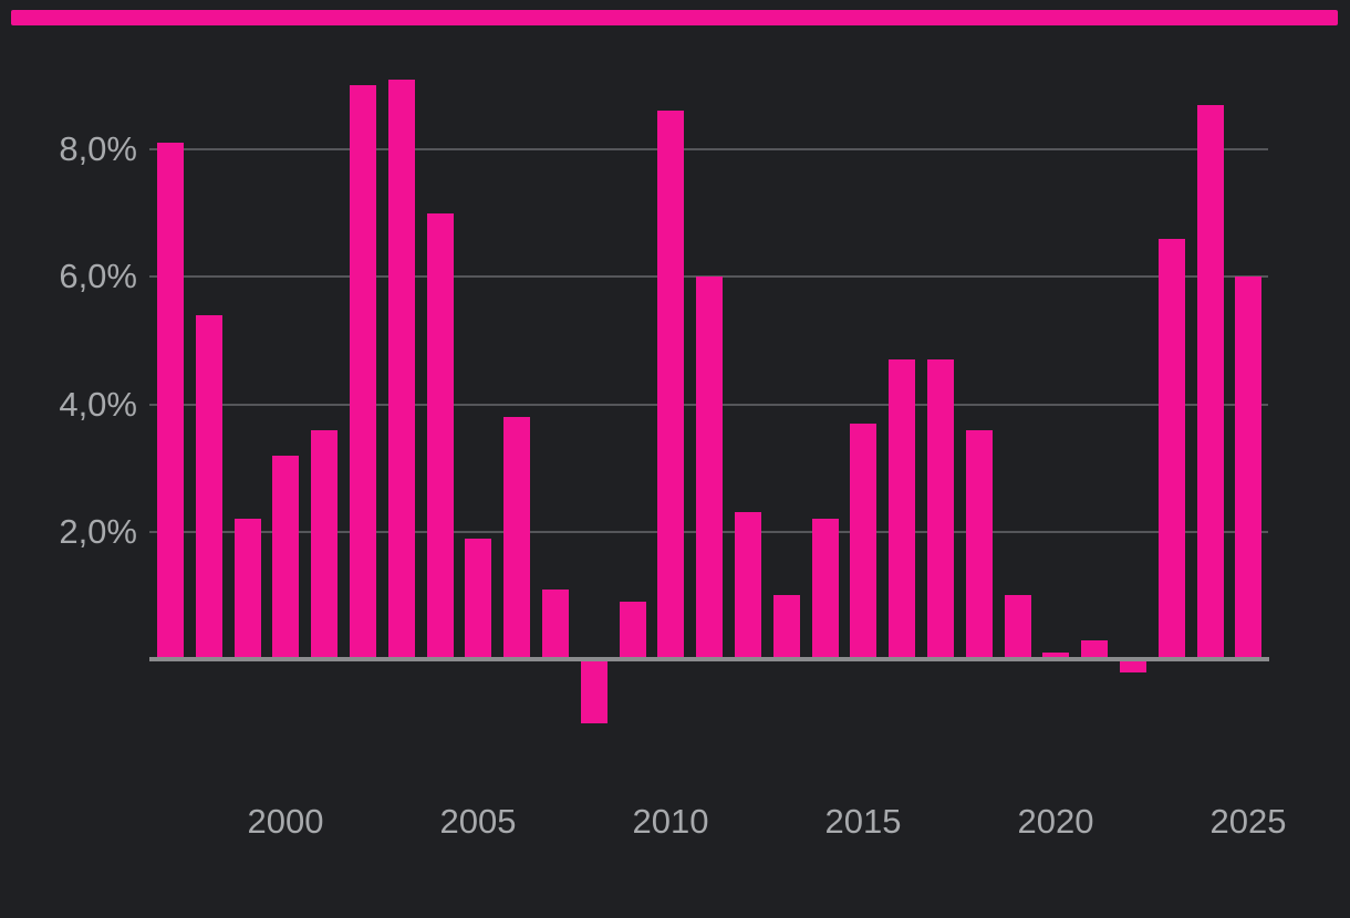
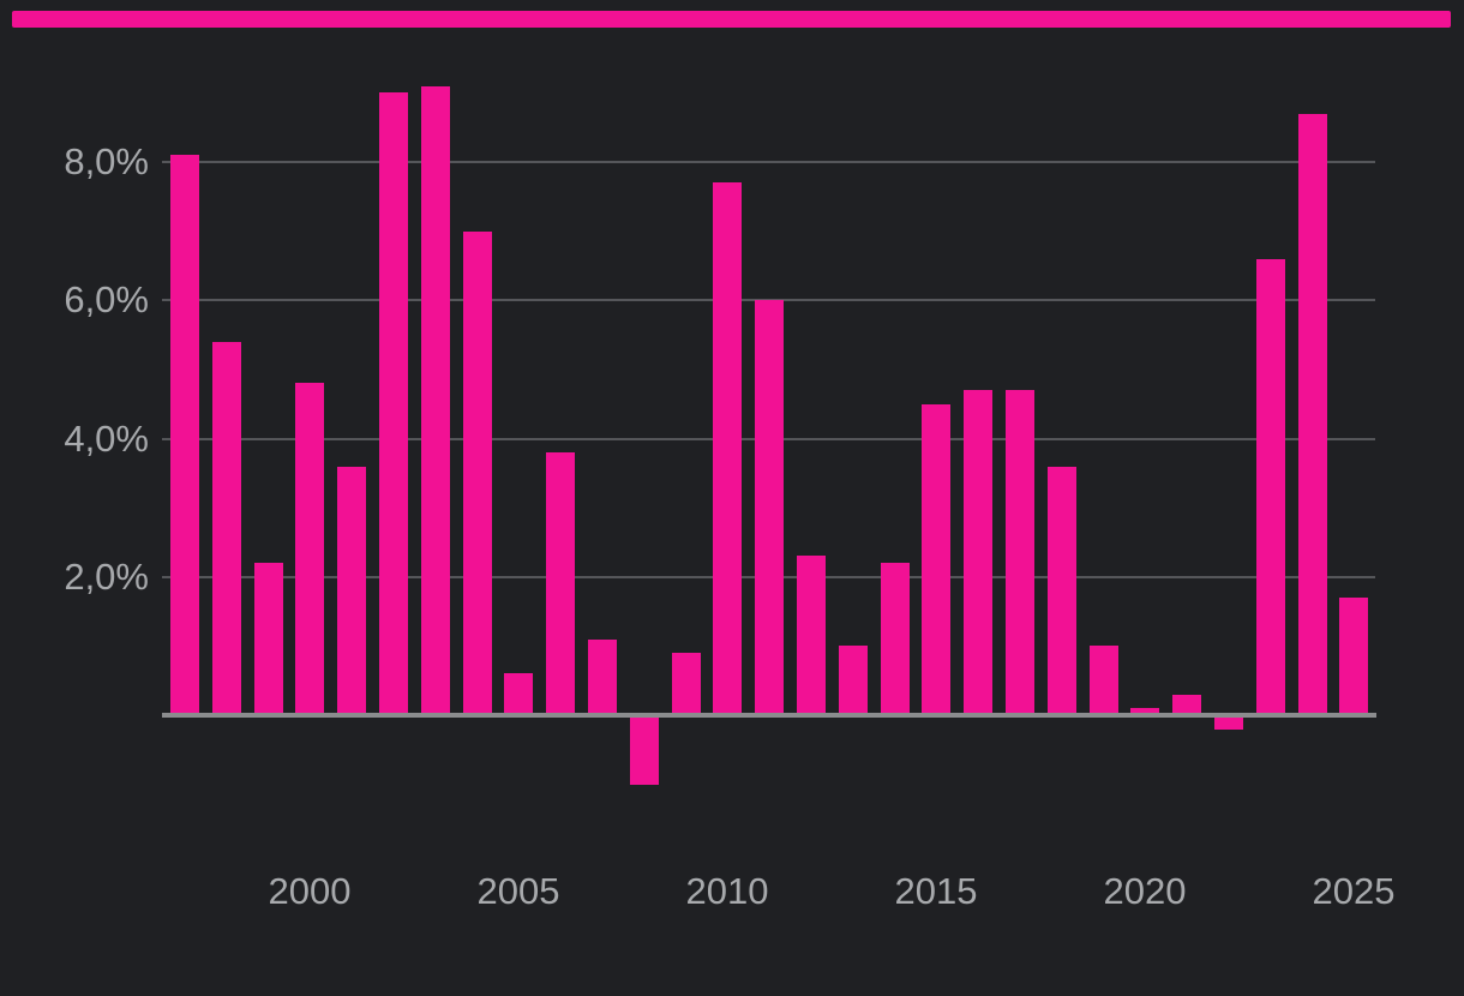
2000: 3,2% -> 4,8%
2005: 1,9% -> 0,6%
2010: 8,6% -> 7,7%
2015: 3,7% -> 4,5%
2025: 6,0% -> 1,7%
